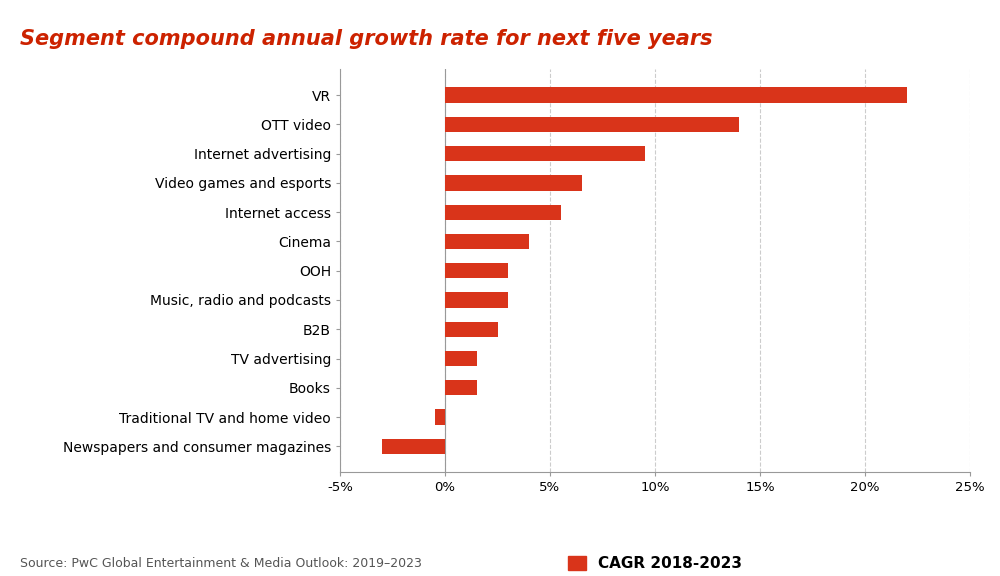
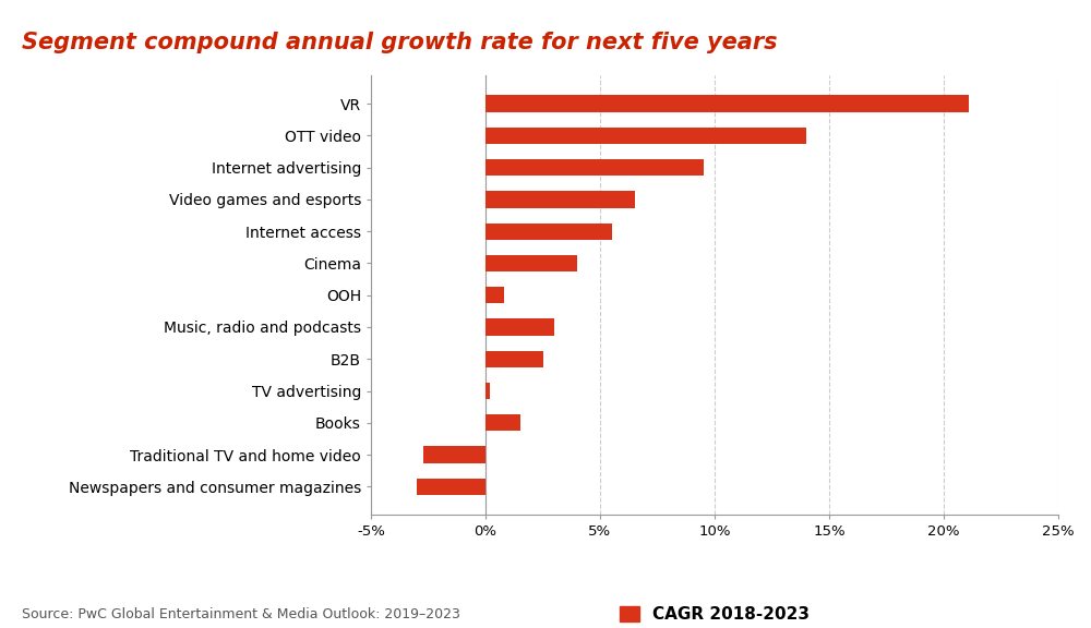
VR: 22.0% -> 21.1%
OOH: 3.0% -> 0.8%
TV advertising: 1.5% -> 0.2%
Traditional TV and home video: -0.5% -> -2.7%
